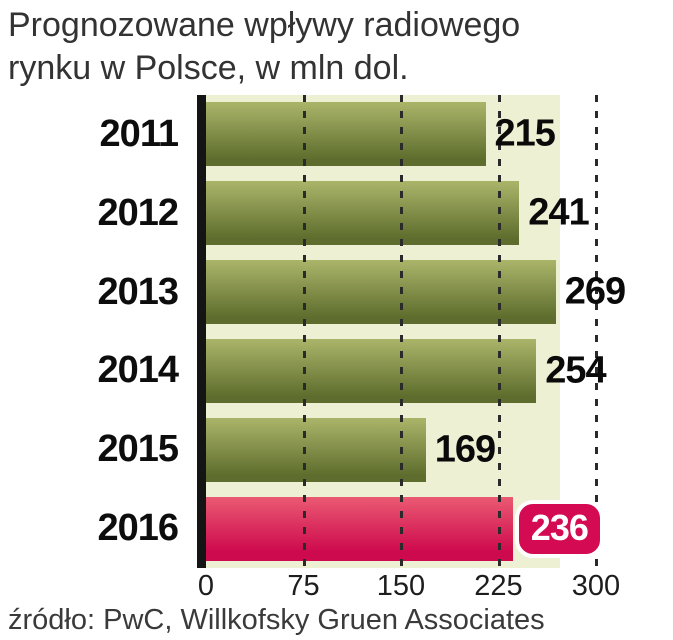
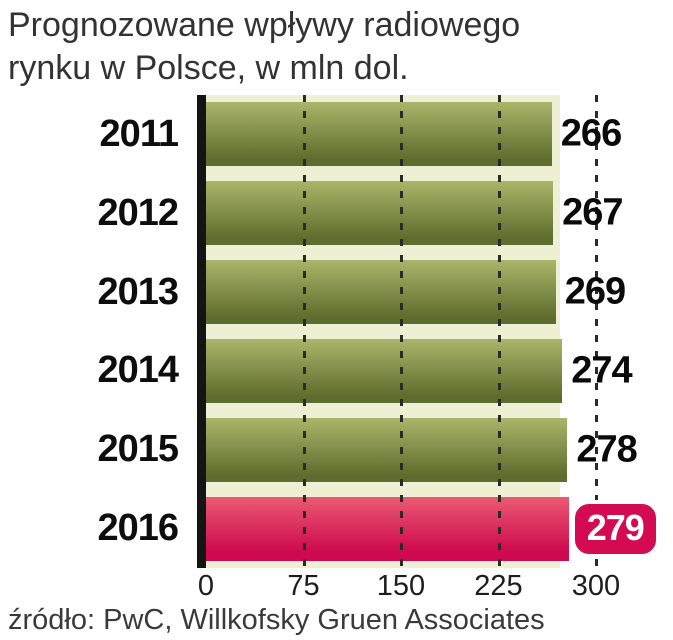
2011: 215 -> 266
2012: 241 -> 267
2014: 254 -> 274
2015: 169 -> 278
2016: 236 -> 279
